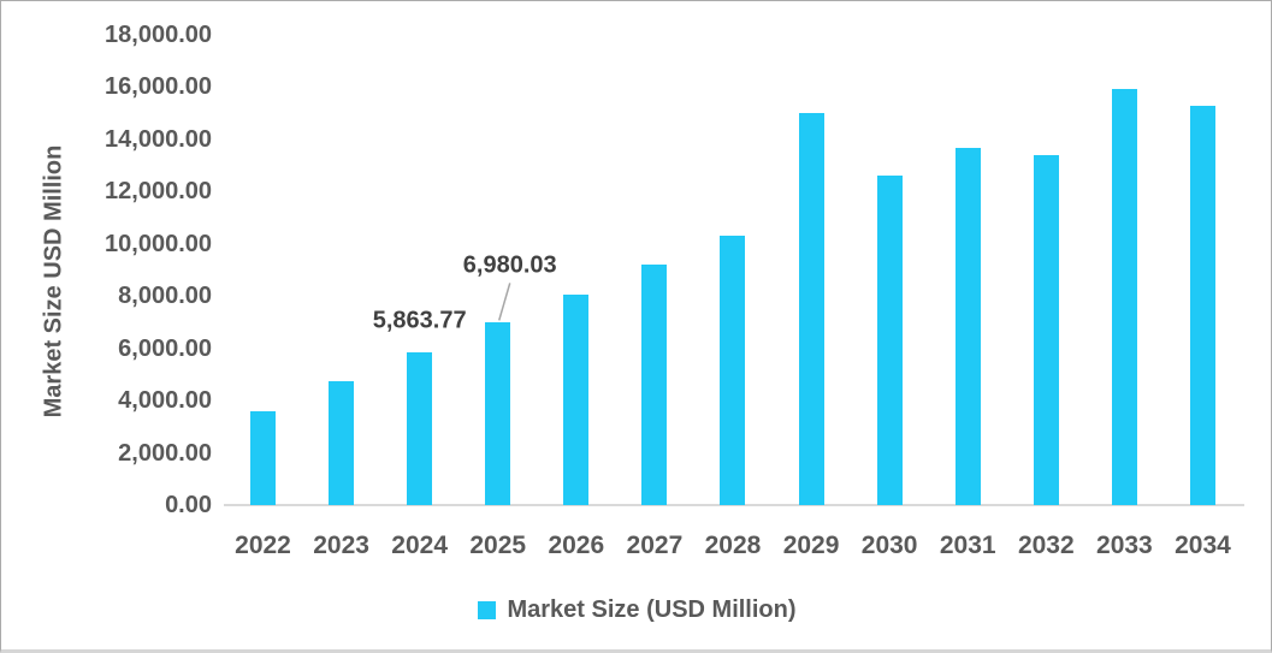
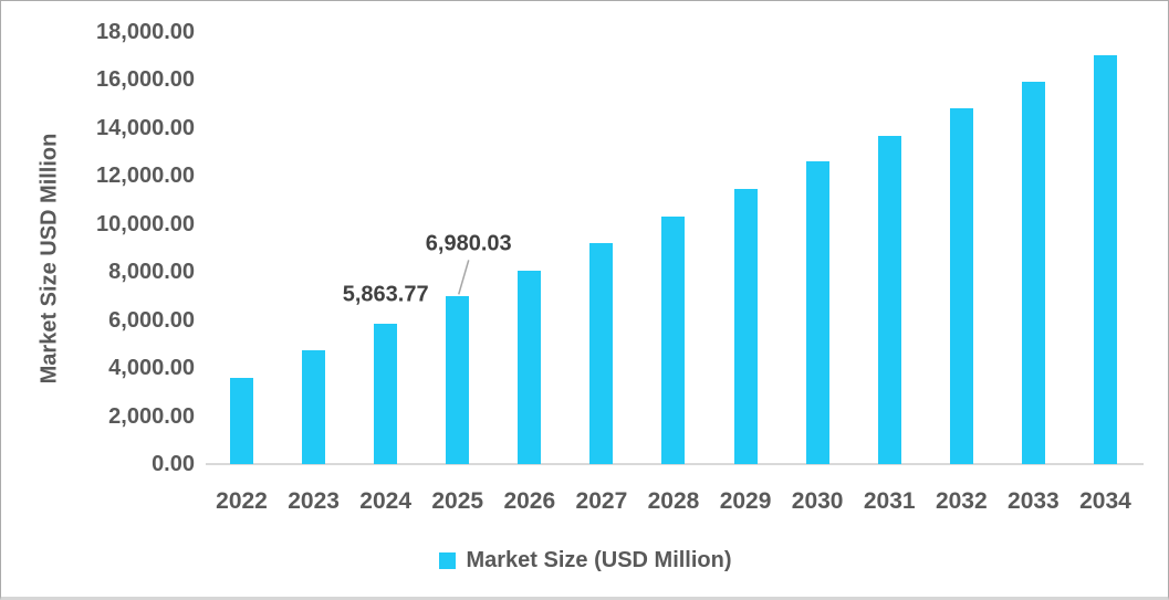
2029: 15000 -> 11500
2032: 13400 -> 14800
2034: 15300 -> 17000
